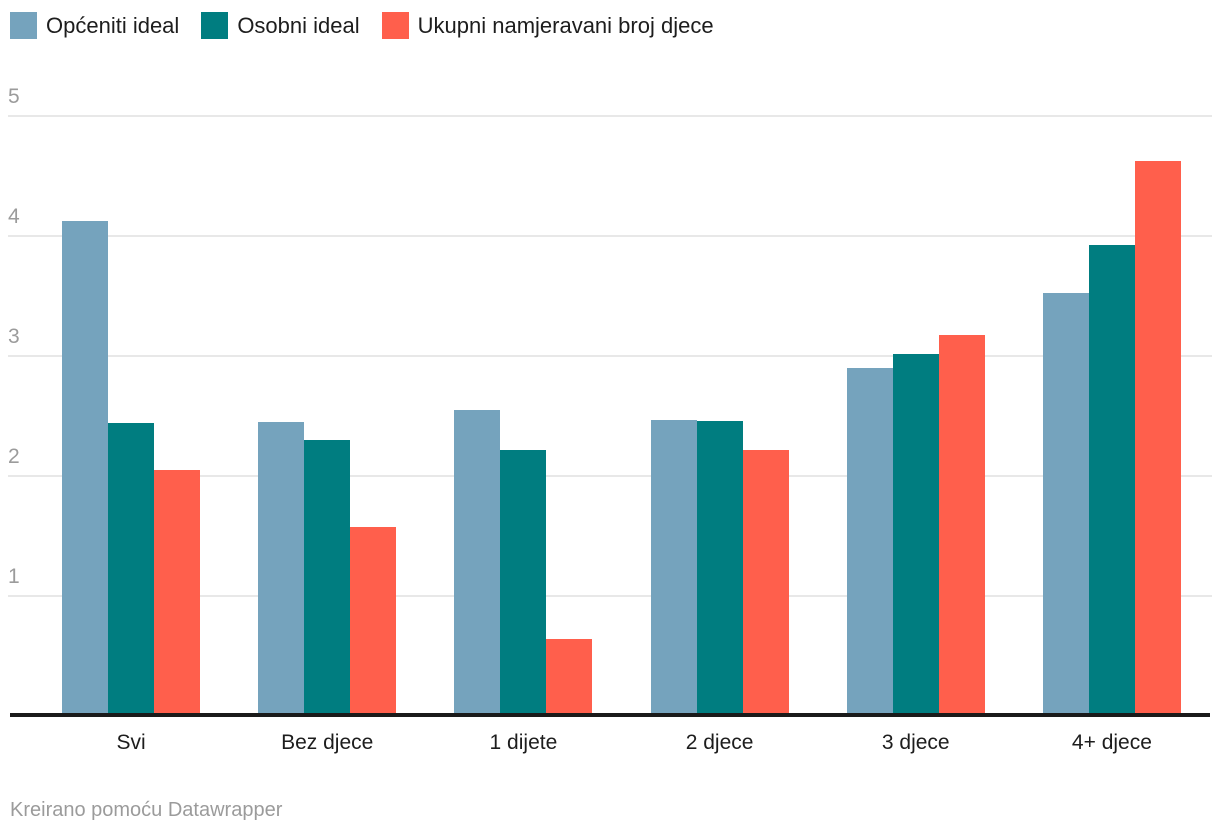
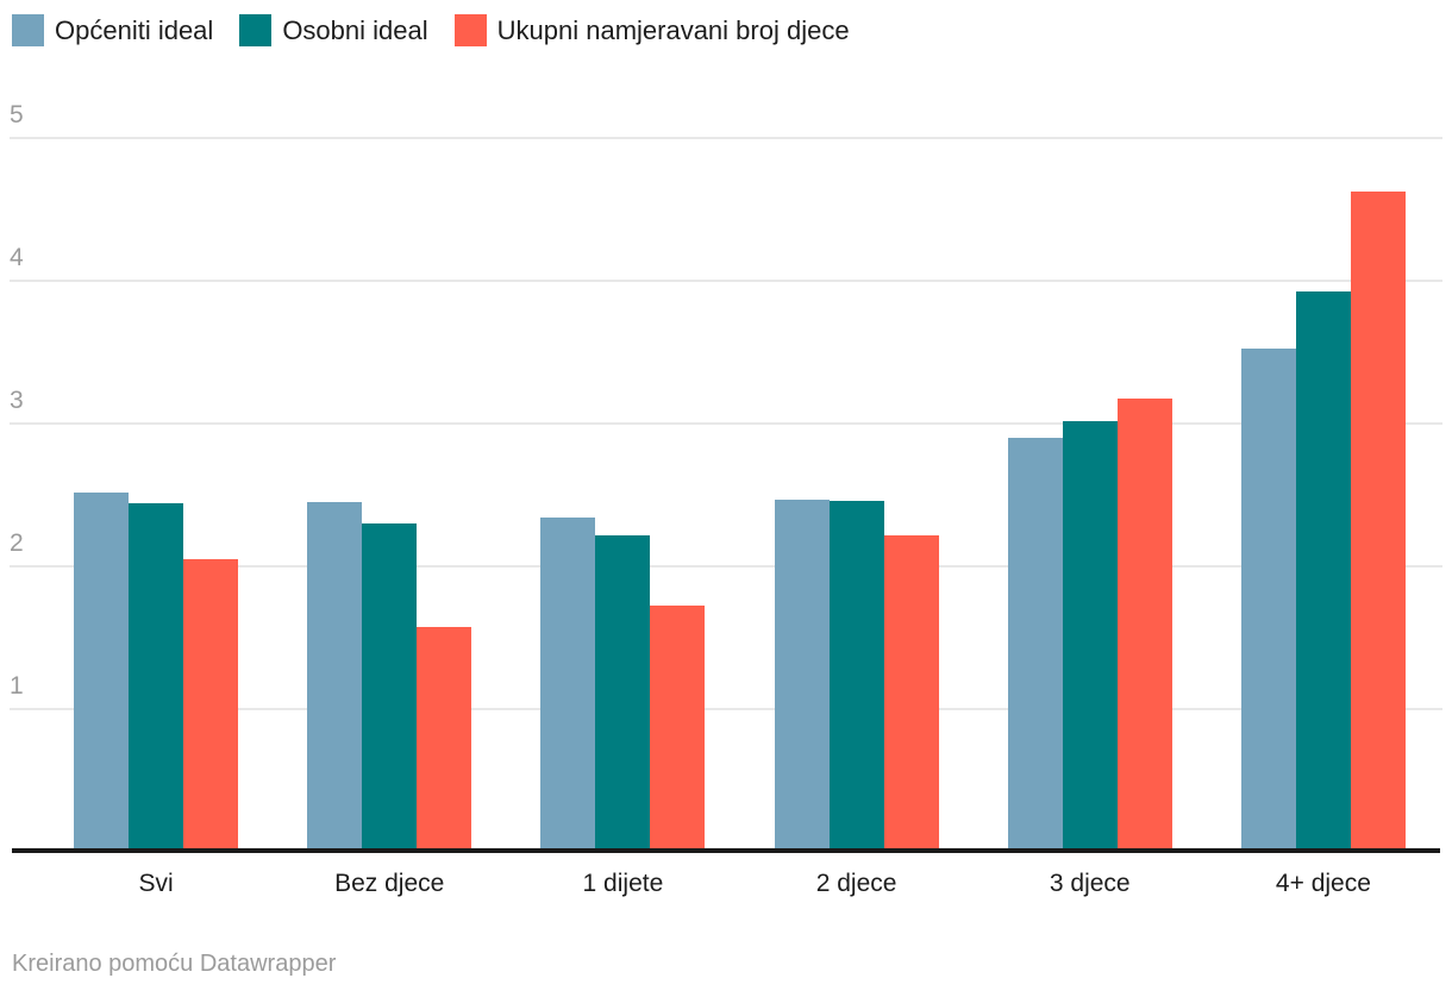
Općeniti ideal/Svi: 4.12 -> 2.51
Općeniti ideal/1 dijete: 2.54 -> 2.33
Ukupni namjeravani broj djece/1 dijete: 0.63 -> 1.72
